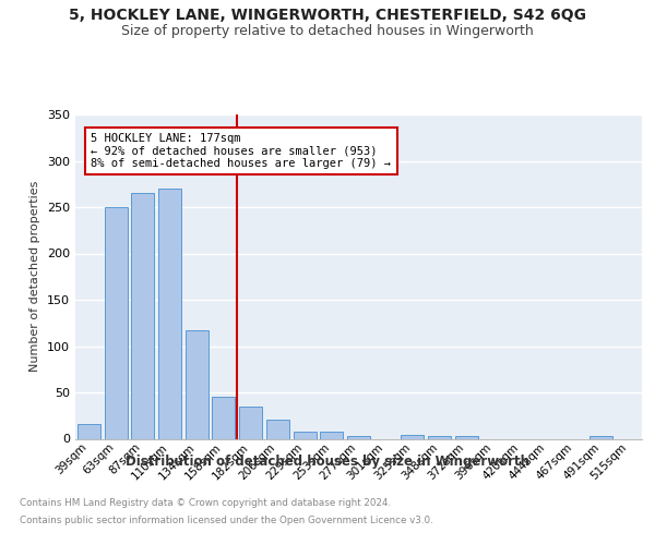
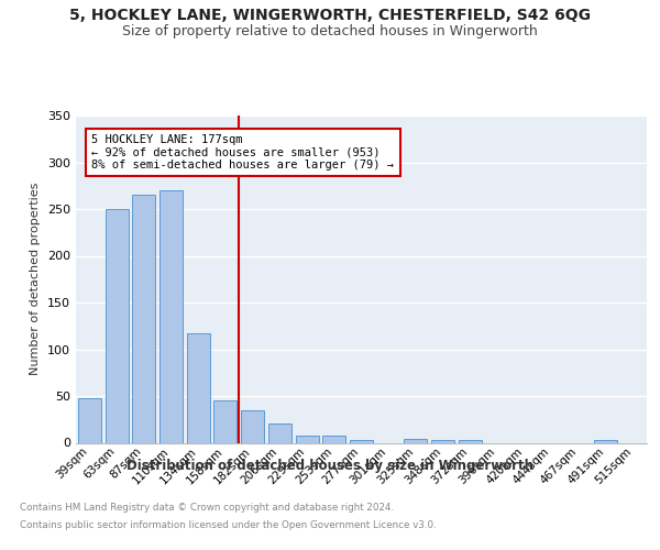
39sqm: 16 -> 48
